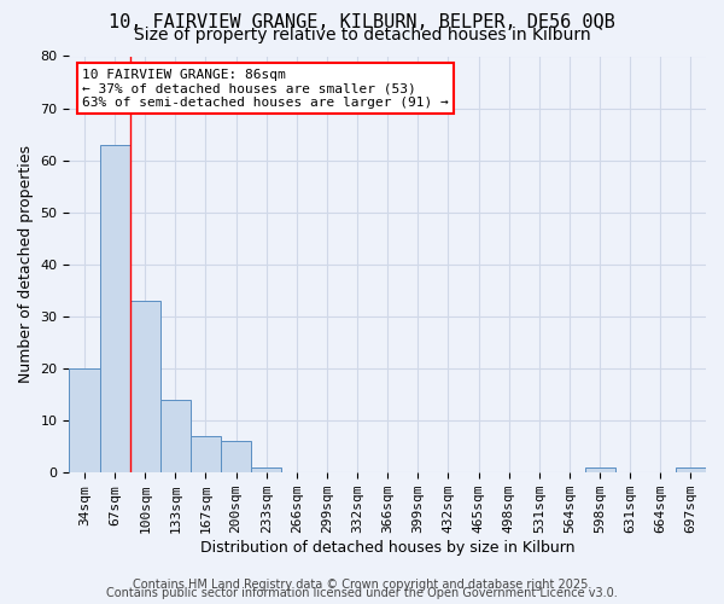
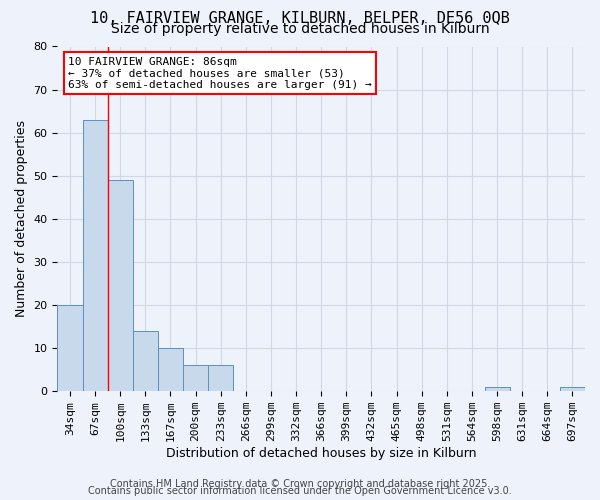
100sqm: 33 -> 49
167sqm: 7 -> 10
233sqm: 1 -> 6
